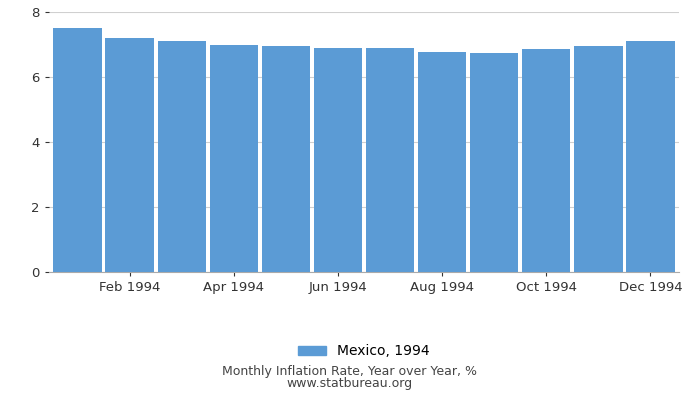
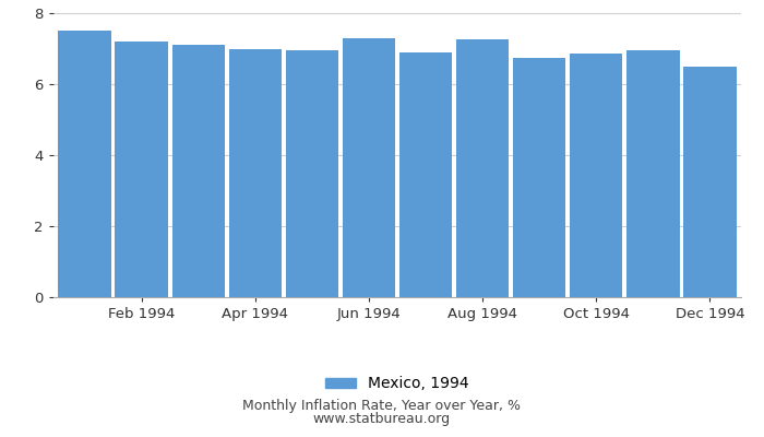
Jun 1994: 6.90 -> 7.30
Aug 1994: 6.78 -> 7.25
Dec 1994: 7.10 -> 6.50
